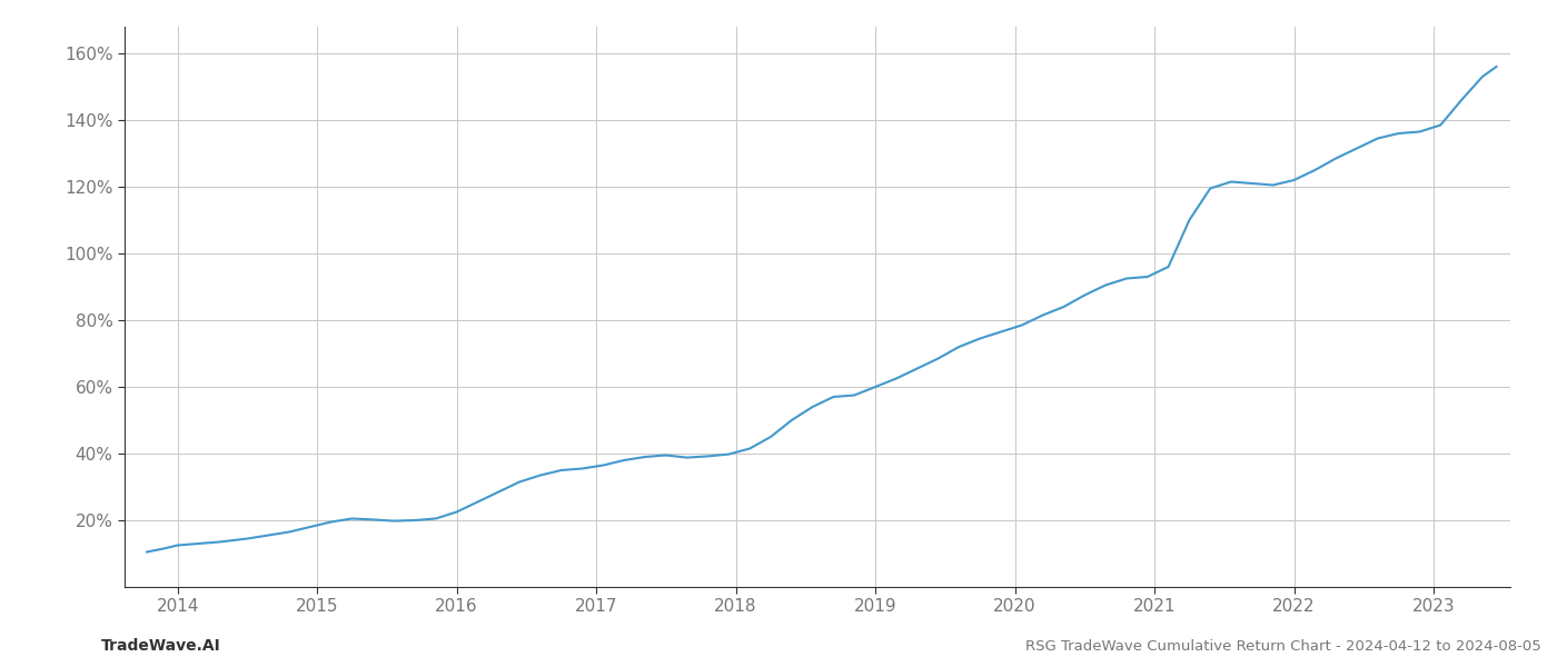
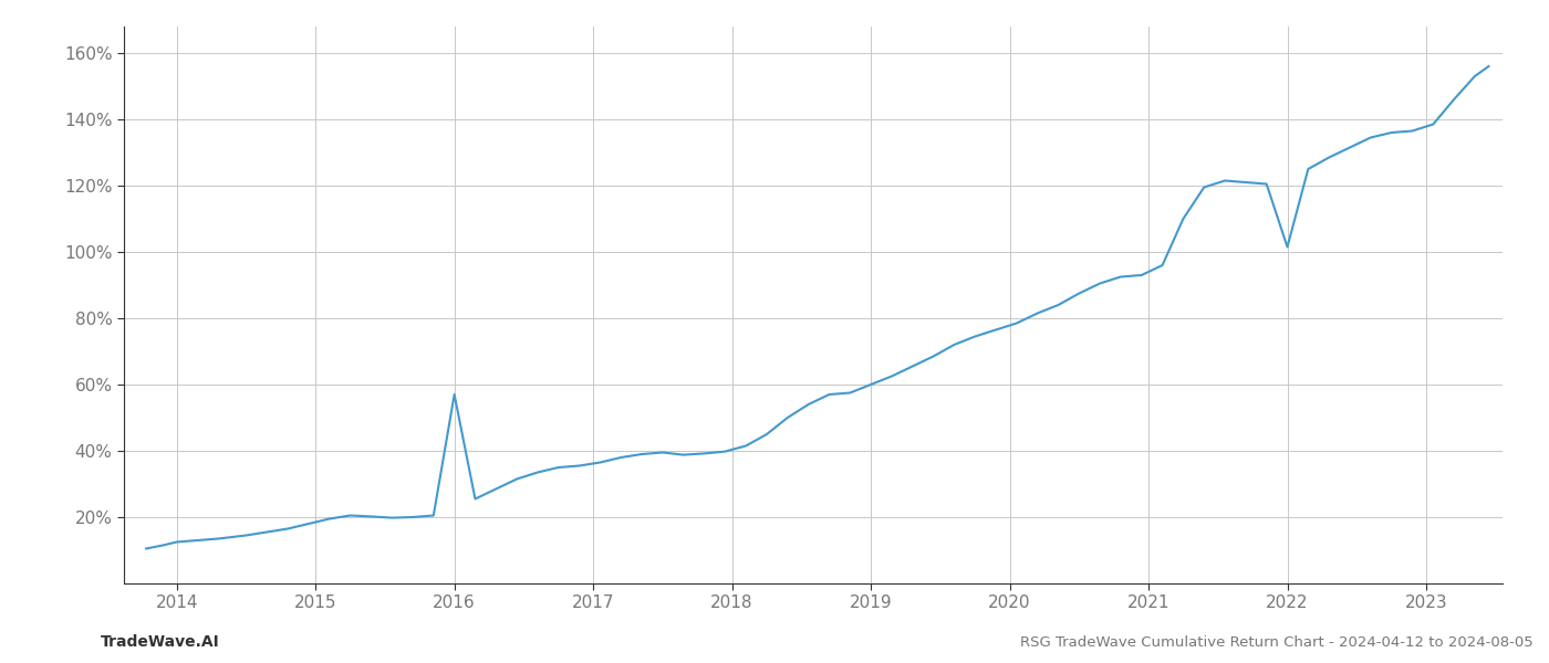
2016: 22.5% -> 57.0%
2022: 122.0% -> 101.5%
